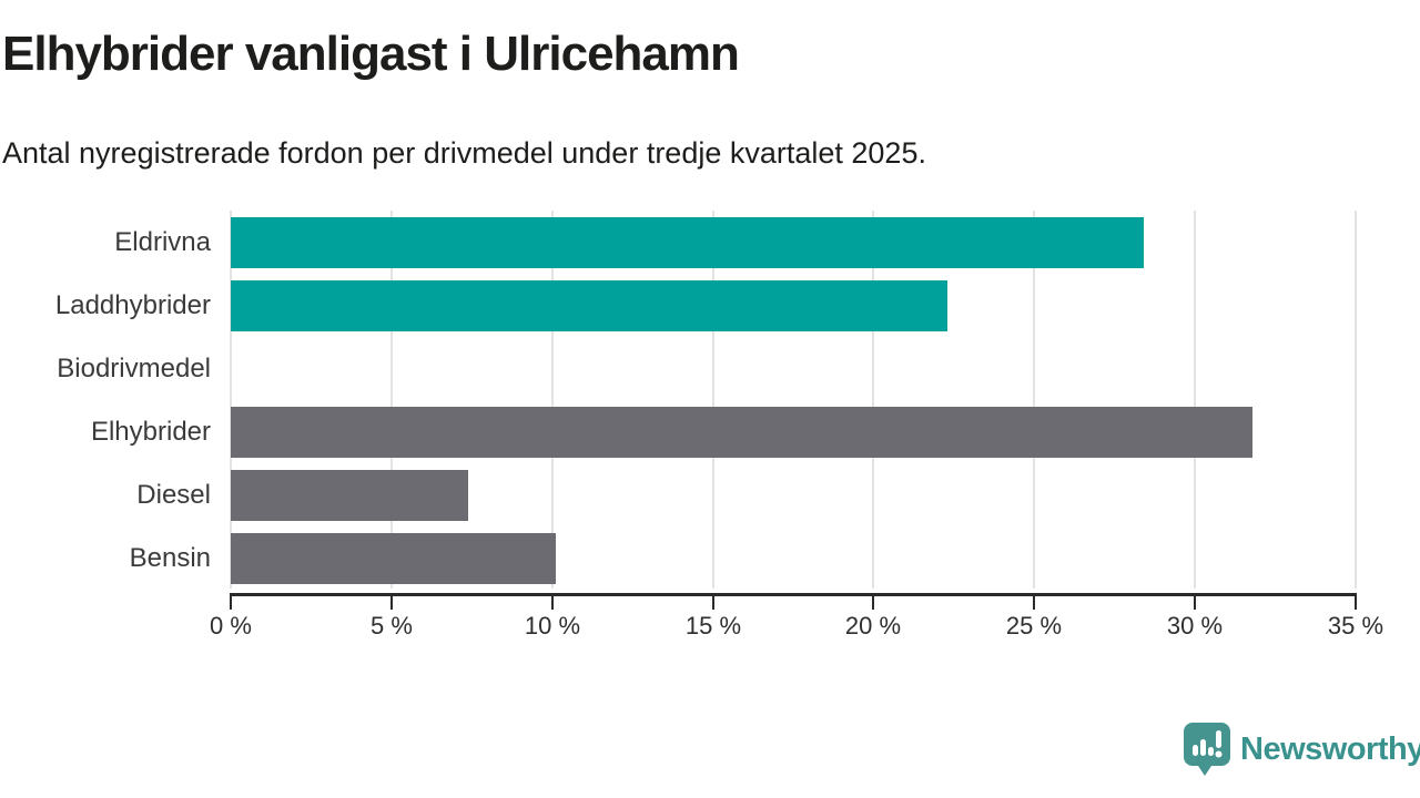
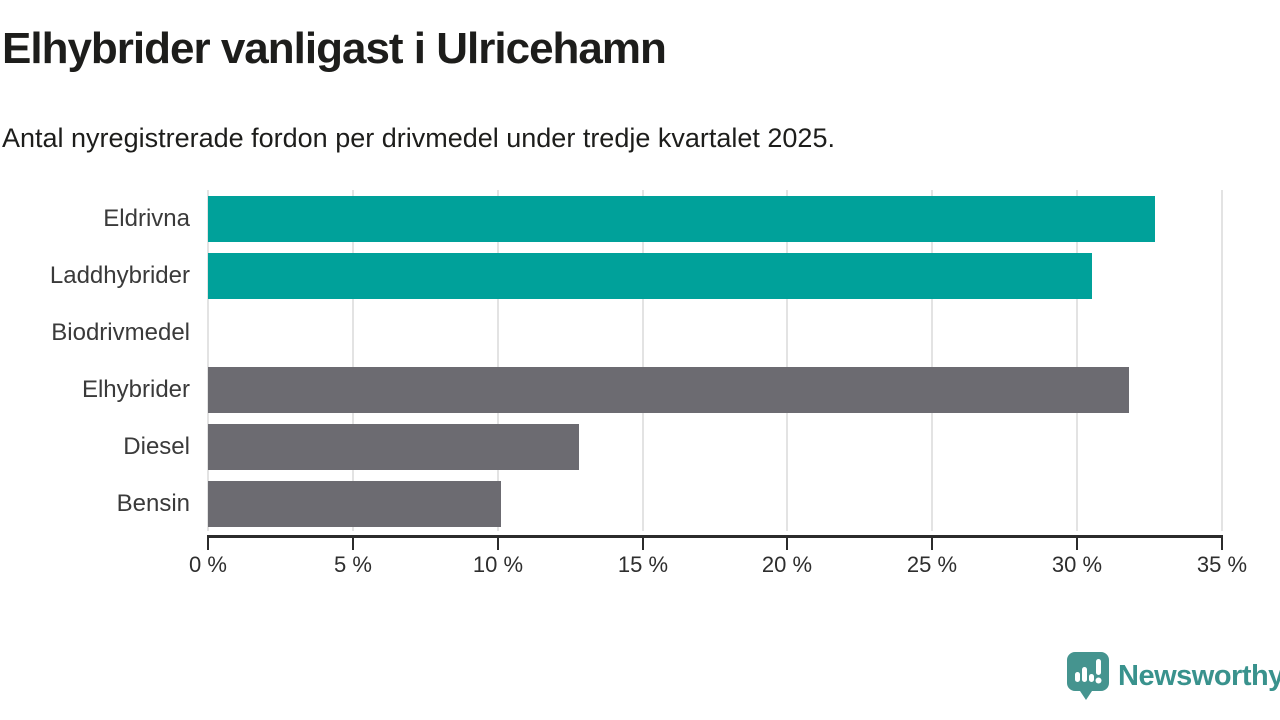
Eldrivna: 28.4% -> 32.7%
Laddhybrider: 22.3% -> 30.5%
Diesel: 7.4% -> 12.8%
